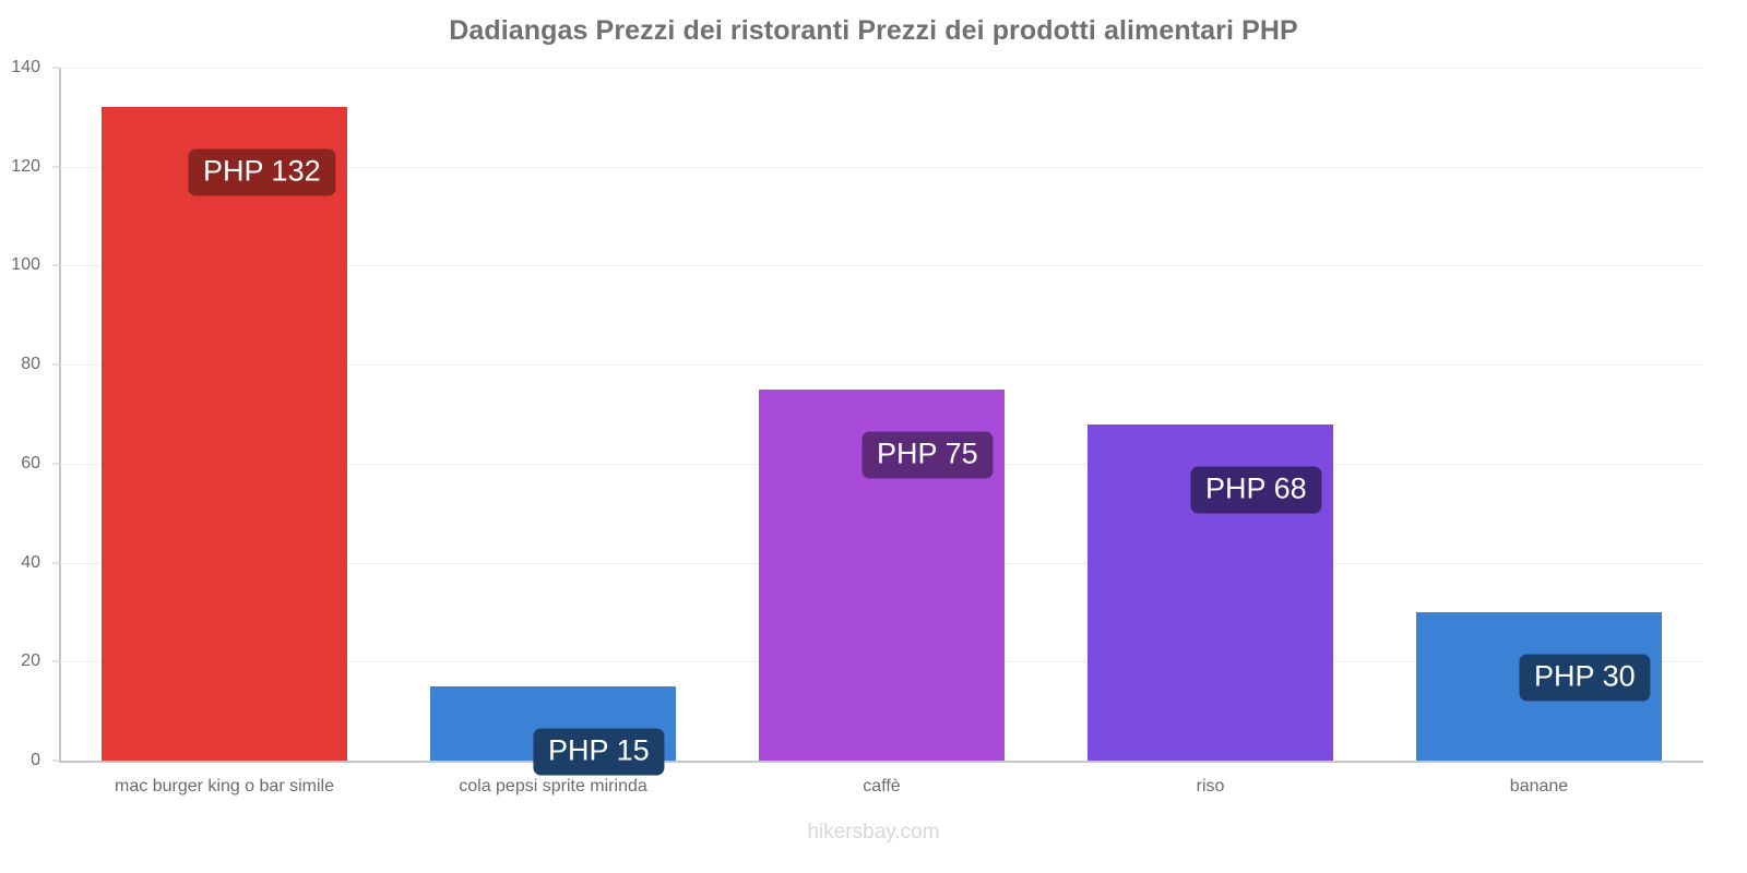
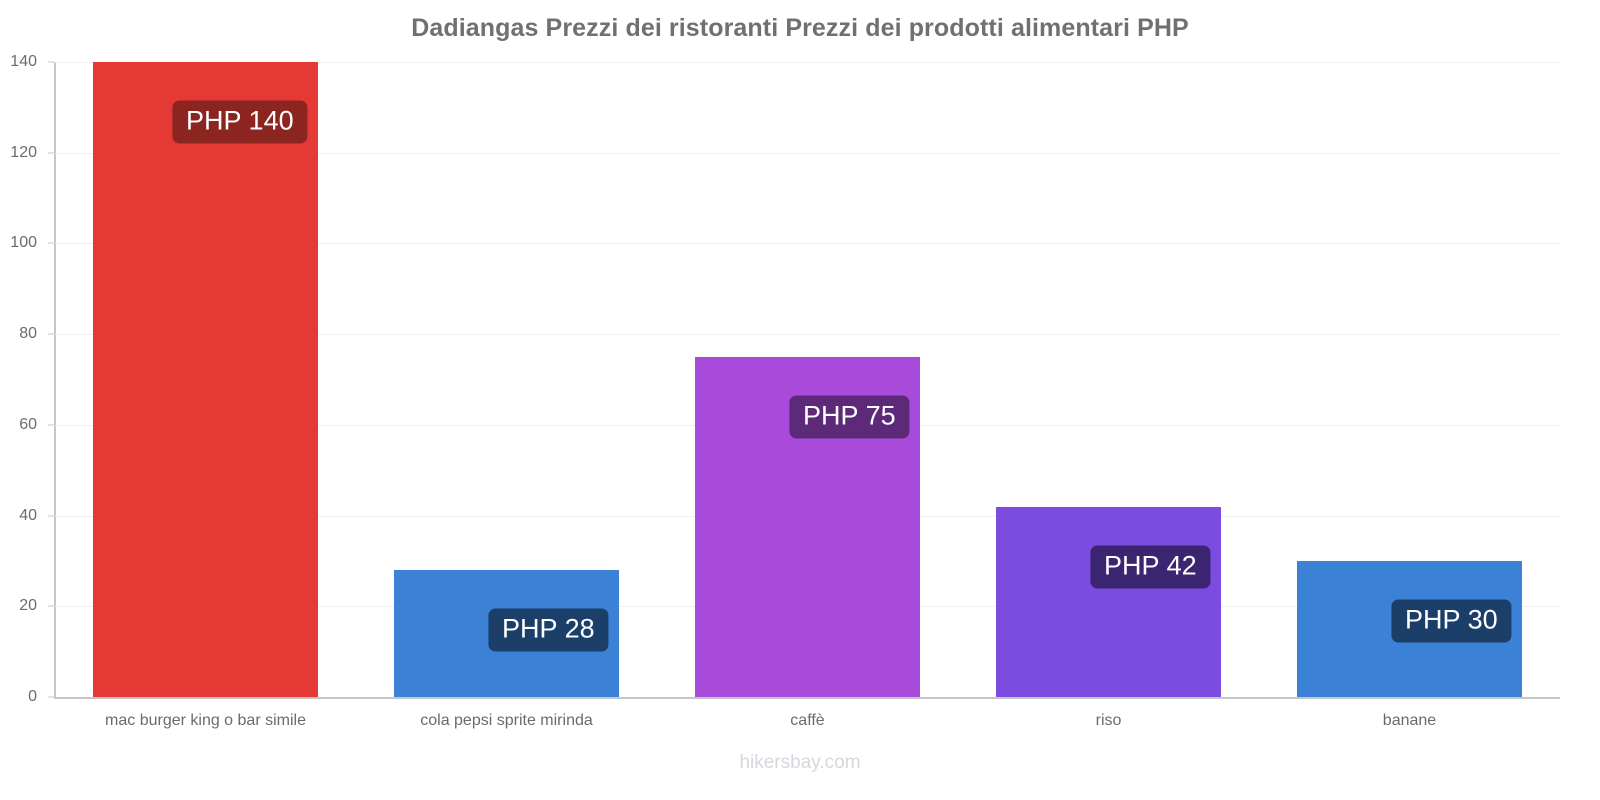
mac burger king o bar simile: 132 -> 140
cola pepsi sprite mirinda: 15 -> 28
riso: 68 -> 42
